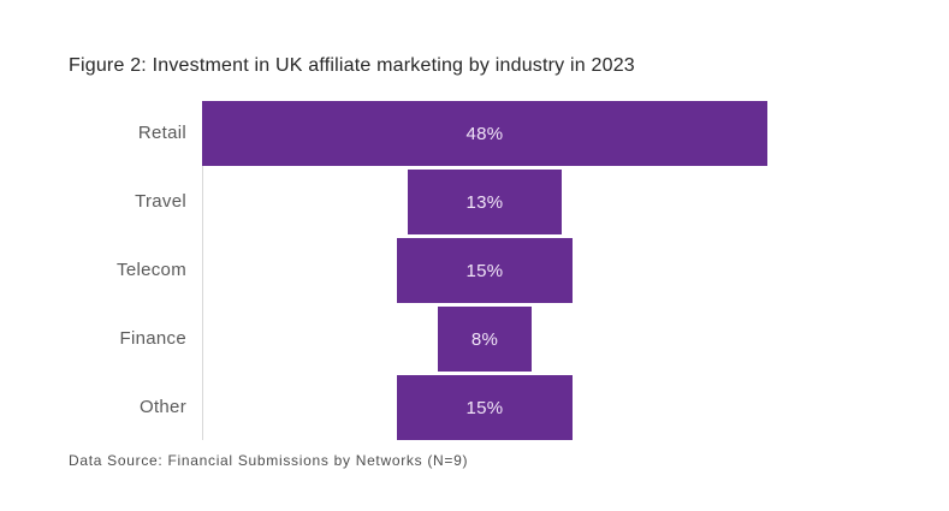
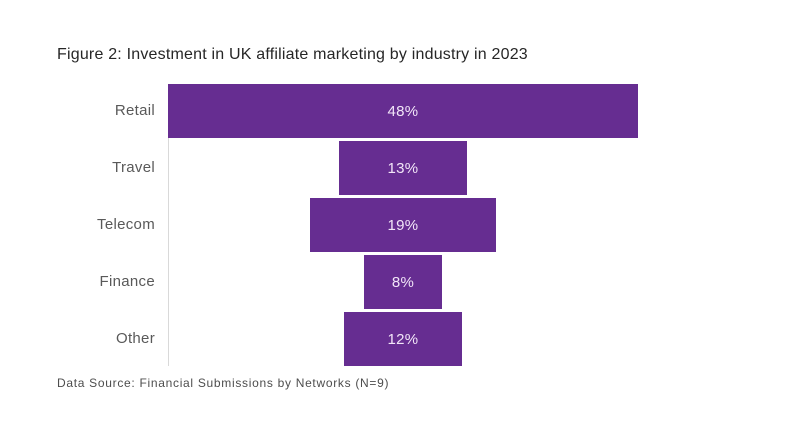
Telecom: 15% -> 19%
Other: 15% -> 12%
